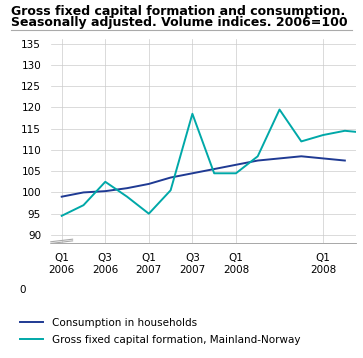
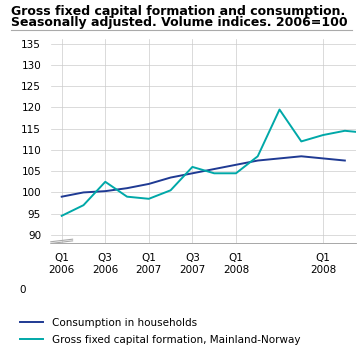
Gross fixed capital formation, Mainland-Norway/Q1 2007: 95.0 -> 98.5
Gross fixed capital formation, Mainland-Norway/Q3 2007: 118.5 -> 106.0
